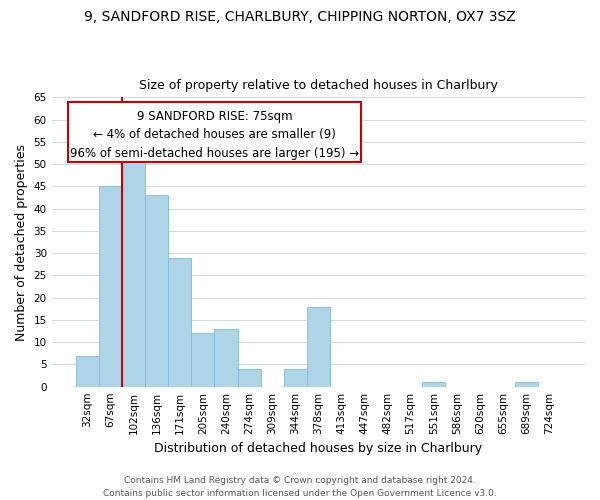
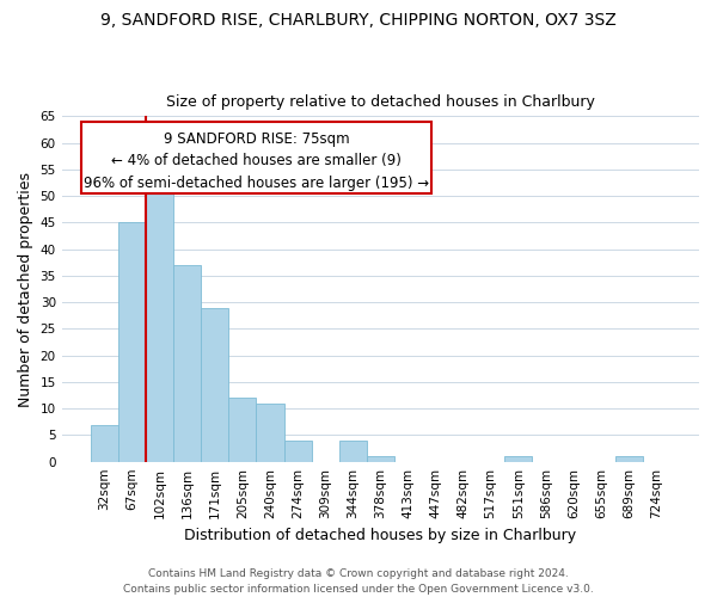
136sqm: 43 -> 37
240sqm: 13 -> 11
378sqm: 18 -> 1
